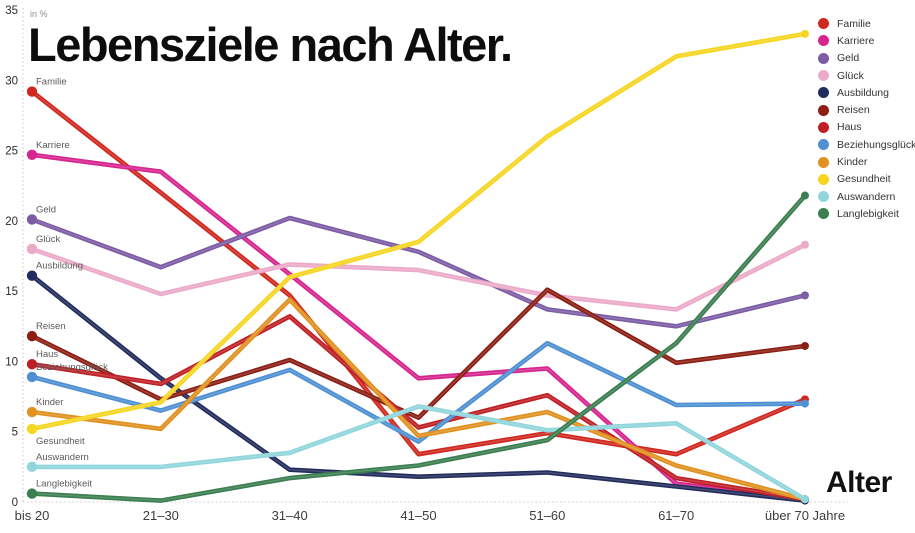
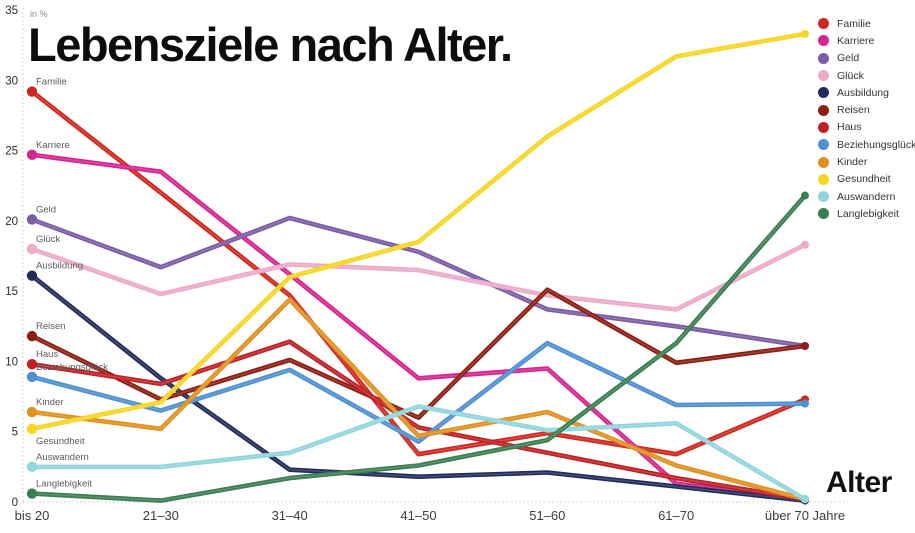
Haus/31–40: 13.2 -> 11.4
Haus/51–60: 7.6 -> 3.5
Geld/über 70 Jahre: 14.7 -> 11.1
